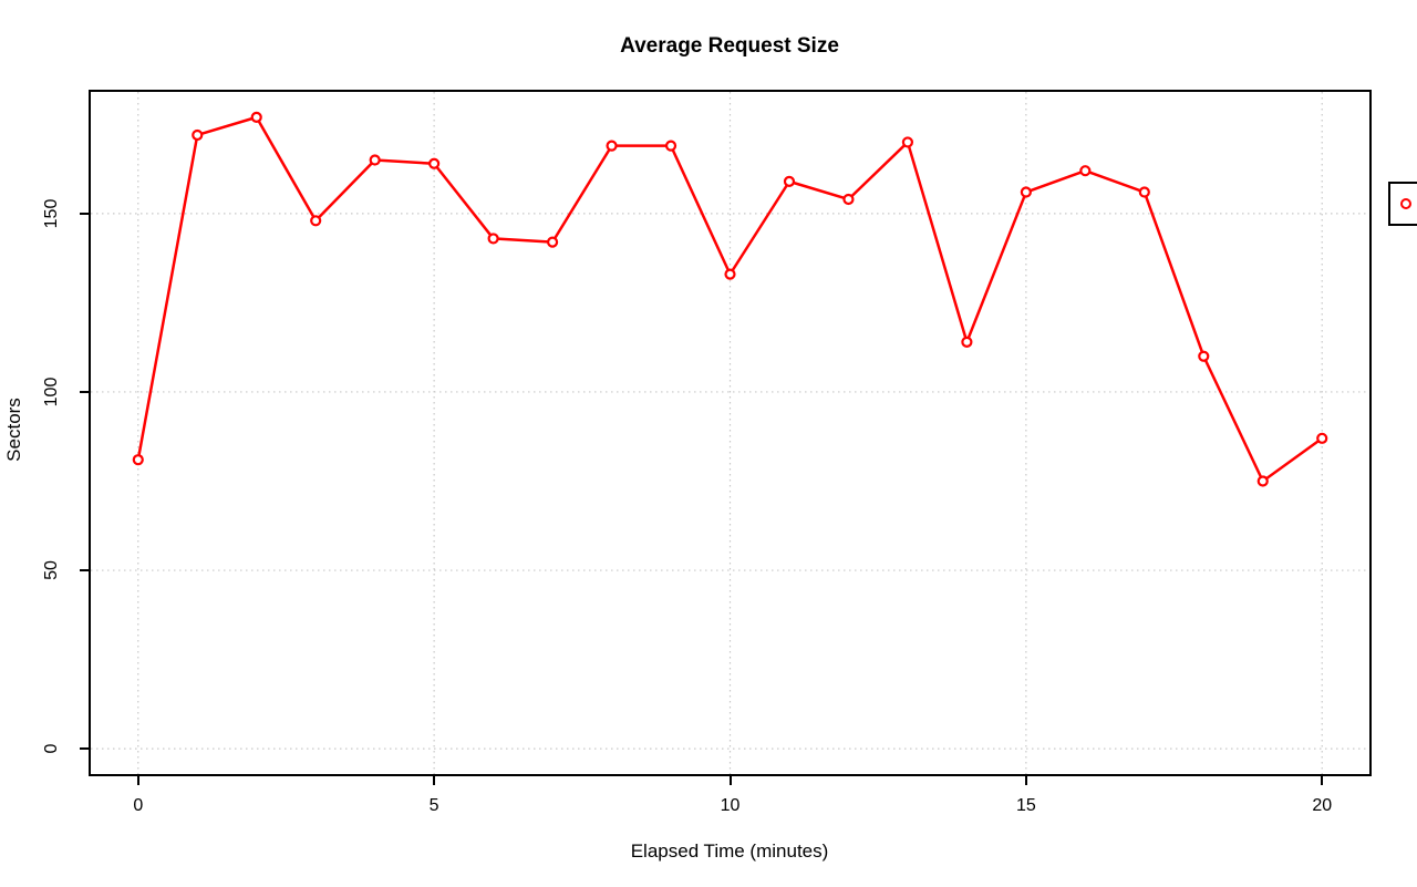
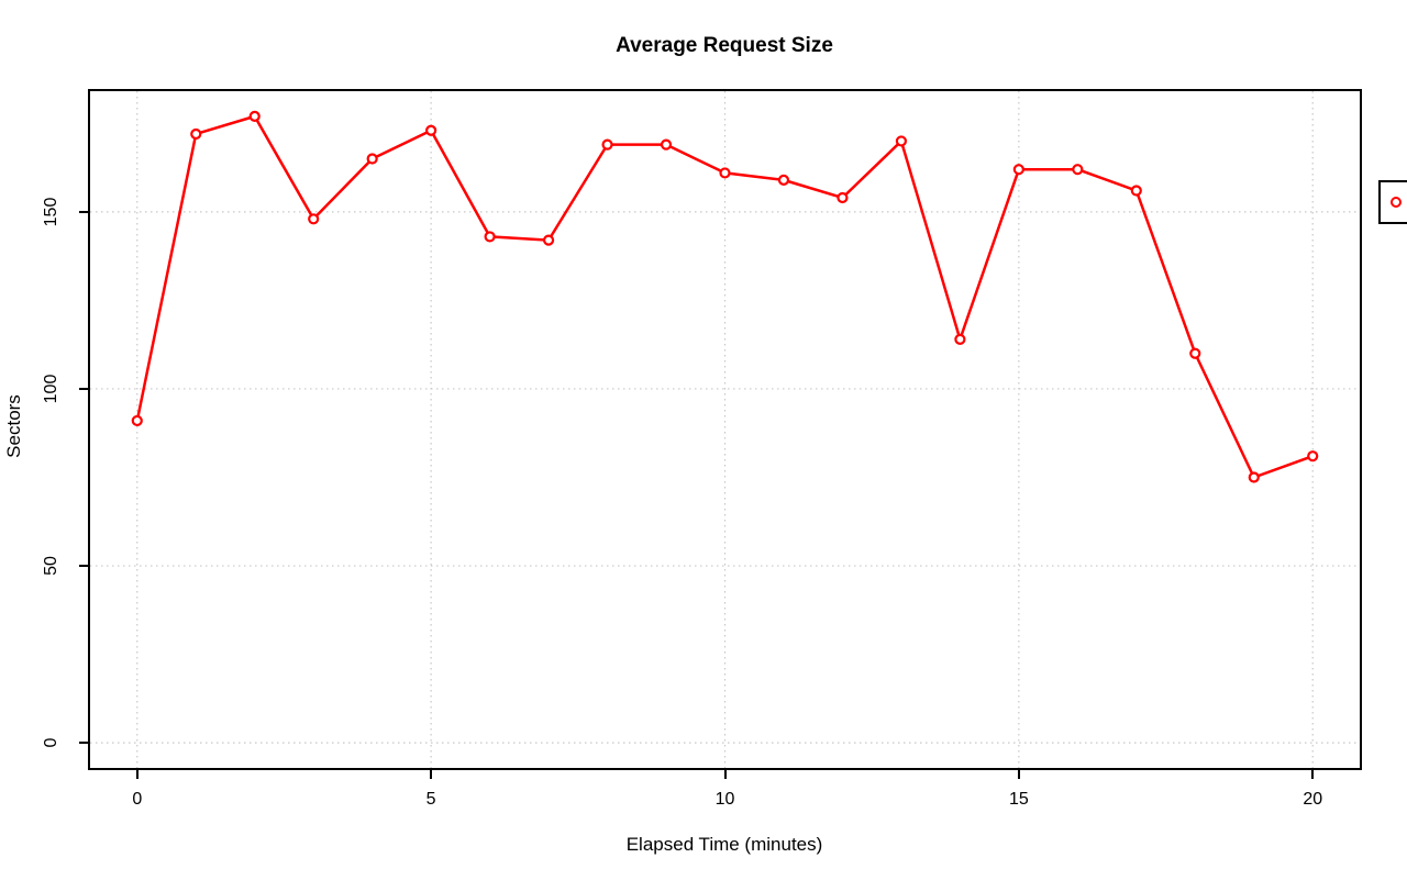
0: 81 -> 91
5: 164 -> 173
10: 133 -> 161
15: 156 -> 162
20: 87 -> 81
